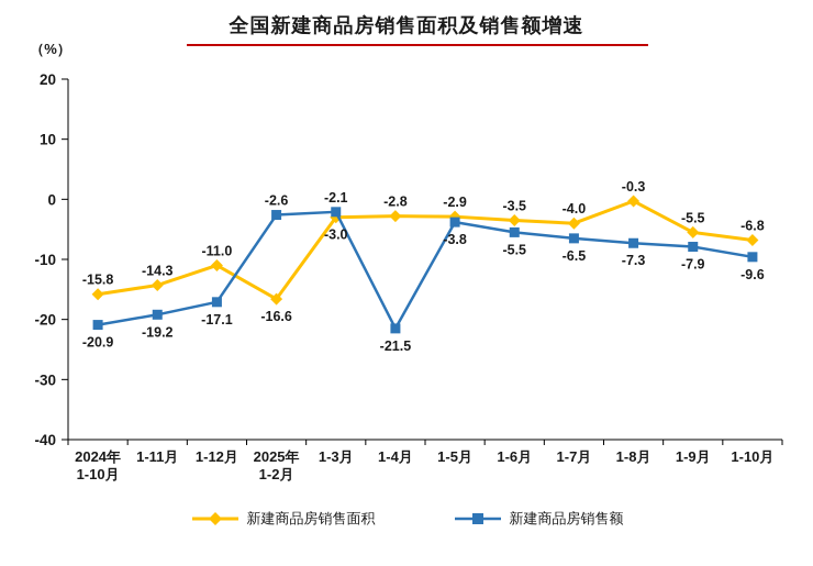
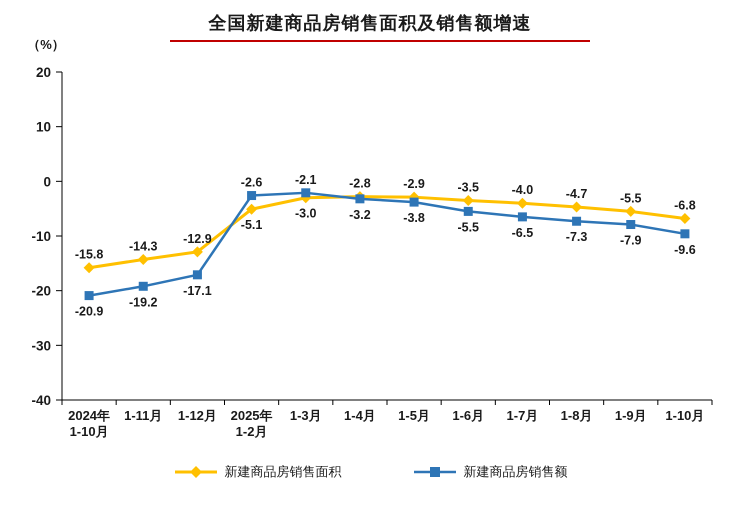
新建商品房销售面积/1-12月: -11.0 -> -12.9
新建商品房销售面积/2025年 1-2月: -16.6 -> -5.1
新建商品房销售额/1-4月: -21.5 -> -3.2
新建商品房销售面积/1-8月: -0.3 -> -4.7
